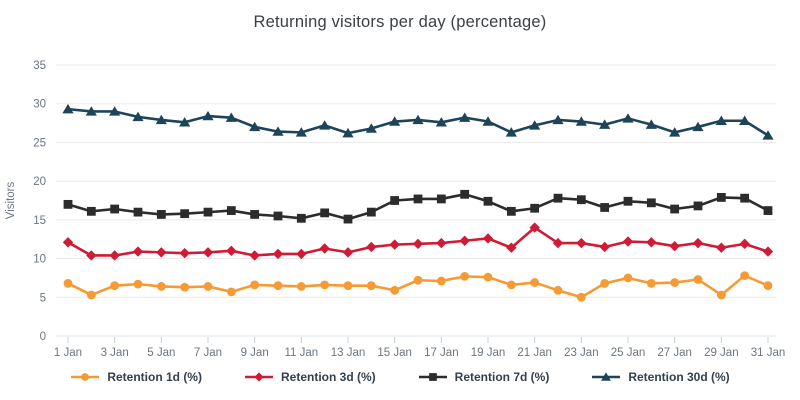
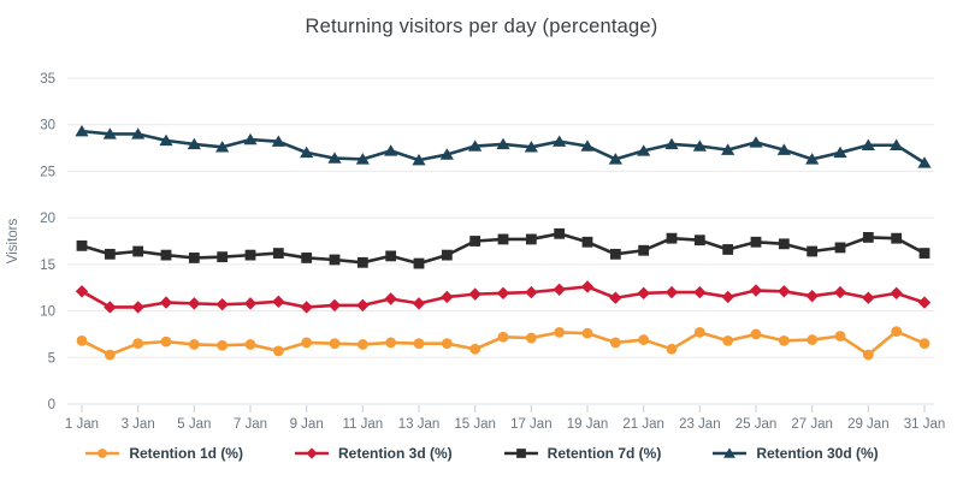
Retention 3d (%)/21 Jan: 14 -> 12
Retention 1d (%)/23 Jan: 5 -> 8
